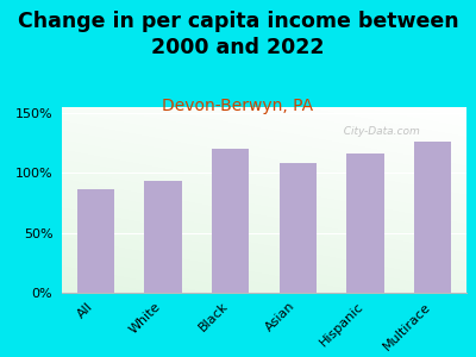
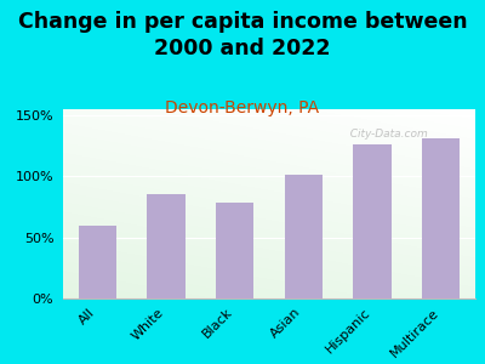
All: 86% -> 60%
White: 93% -> 85%
Black: 120% -> 78%
Asian: 108% -> 101%
Hispanic: 116% -> 126%
Multirace: 126% -> 131%
